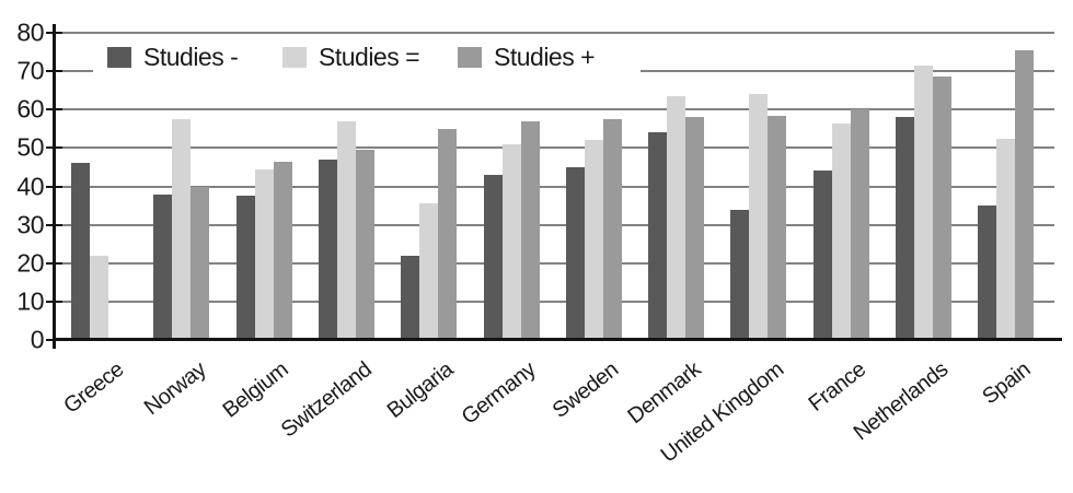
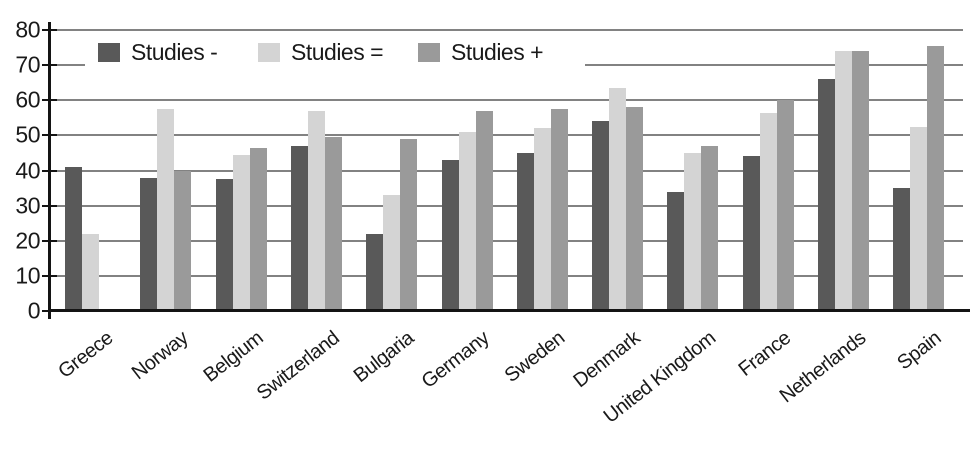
Studies -/Greece: 46 -> 41
Studies =/Bulgaria: 36 -> 33
Studies +/Bulgaria: 55 -> 49
Studies =/United Kingdom: 64 -> 45
Studies +/United Kingdom: 58 -> 47
Studies -/Netherlands: 58 -> 66
Studies =/Netherlands: 72 -> 74
Studies +/Netherlands: 68 -> 74
